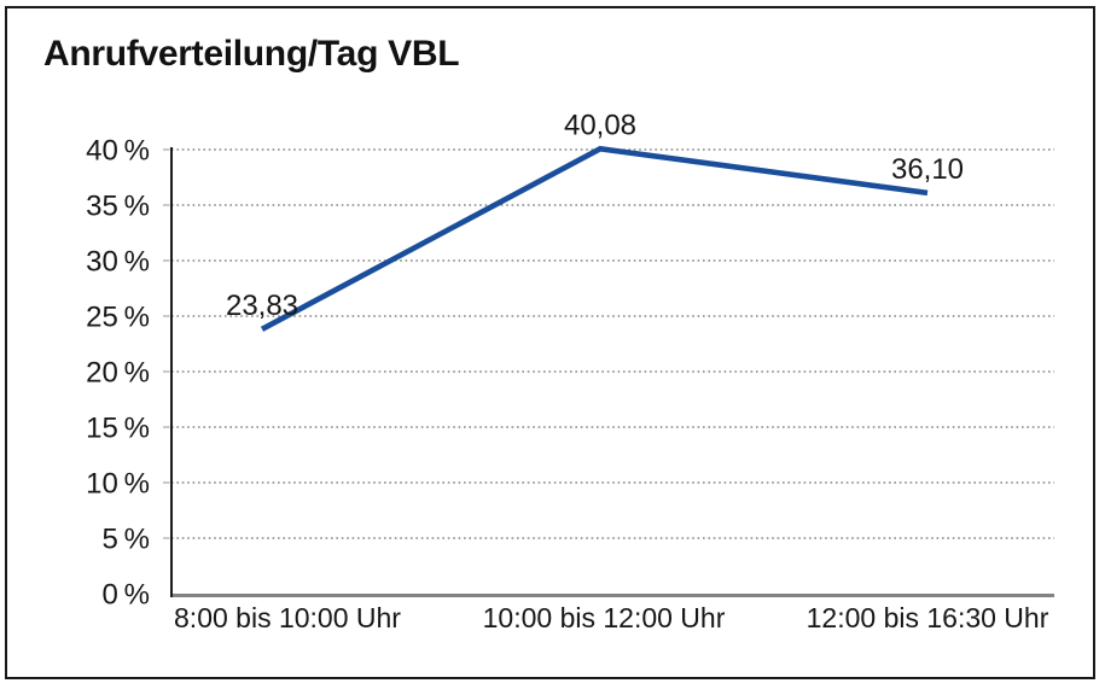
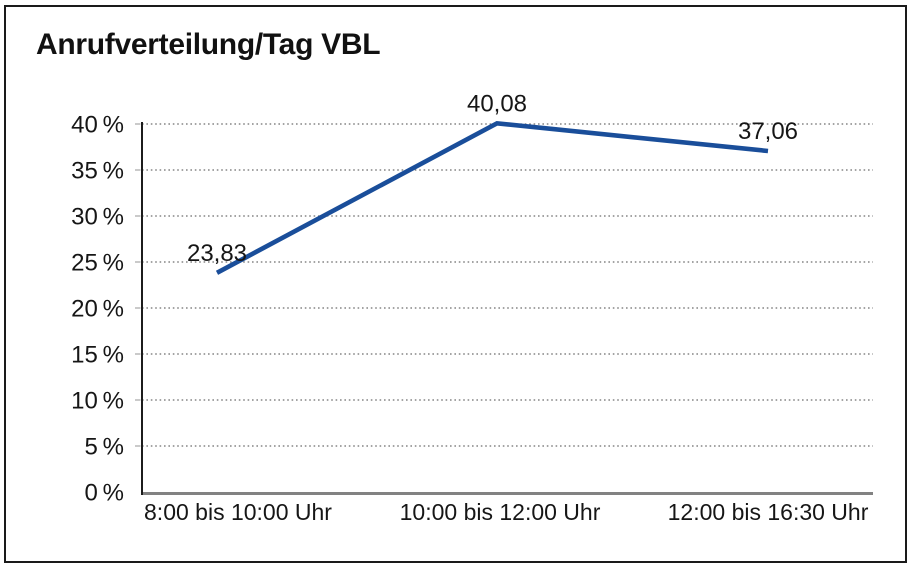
12:00 bis 16:30 Uhr: 36,10 -> 37,06
